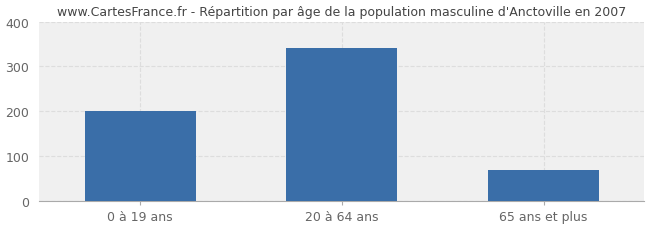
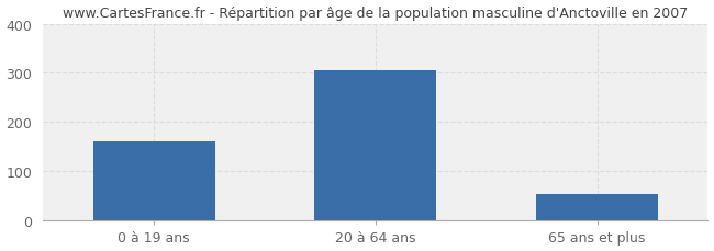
0 à 19 ans: 200 -> 160
20 à 64 ans: 340 -> 305
65 ans et plus: 70 -> 55
